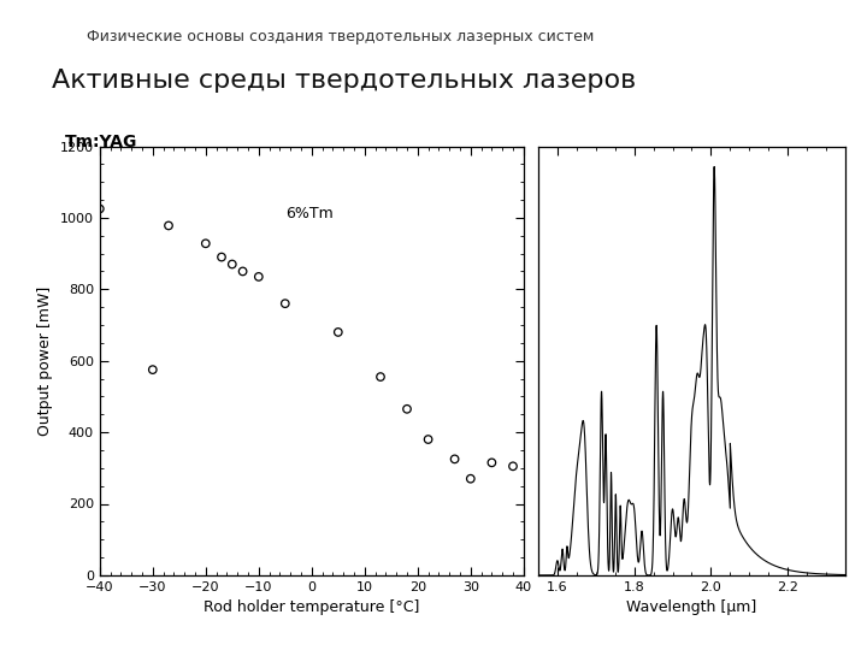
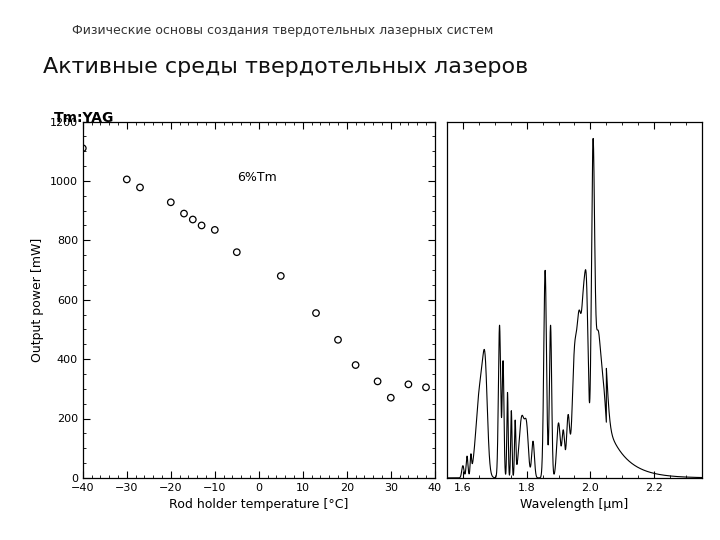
−40: 1025 -> 1110
−30: 575 -> 1005
